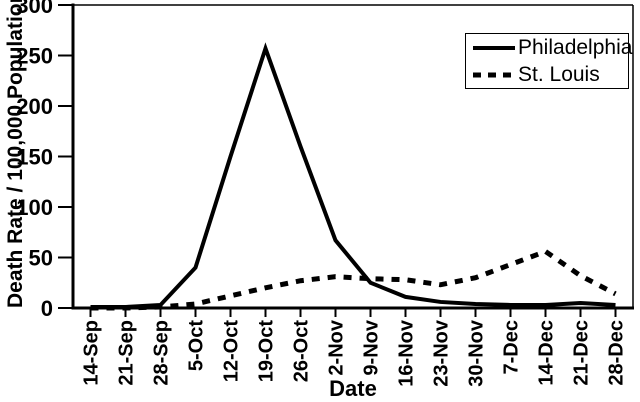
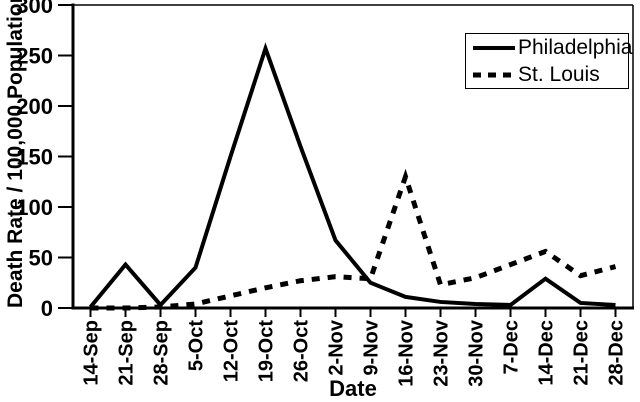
Philadelphia/21-Sep: 1 -> 43
St. Louis/16-Nov: 28 -> 130
Philadelphia/14-Dec: 3 -> 29
St. Louis/28-Dec: 14 -> 41
